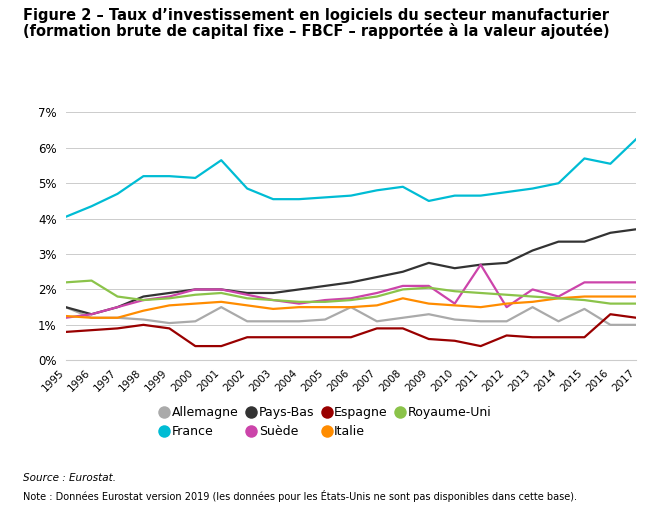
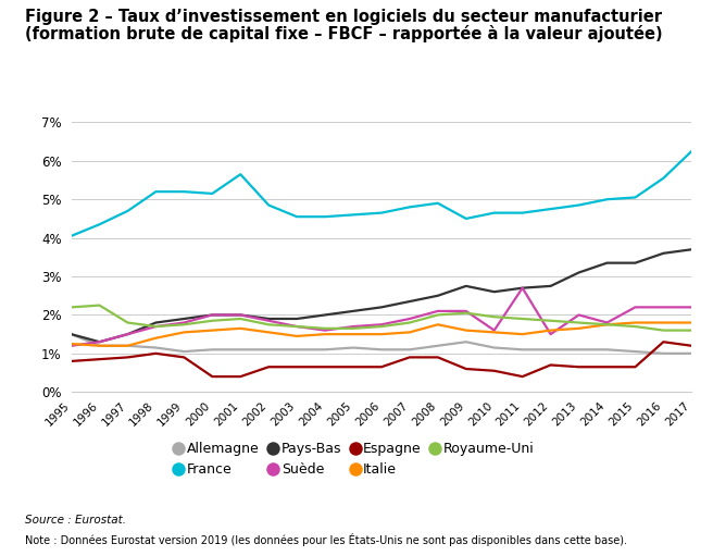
Allemagne/2001: 1.50% -> 1.10%
Allemagne/2006: 1.50% -> 1.10%
Allemagne/2013: 1.50% -> 1.10%
Allemagne/2015: 1.45% -> 1.05%
France/2015: 5.70% -> 5.05%
